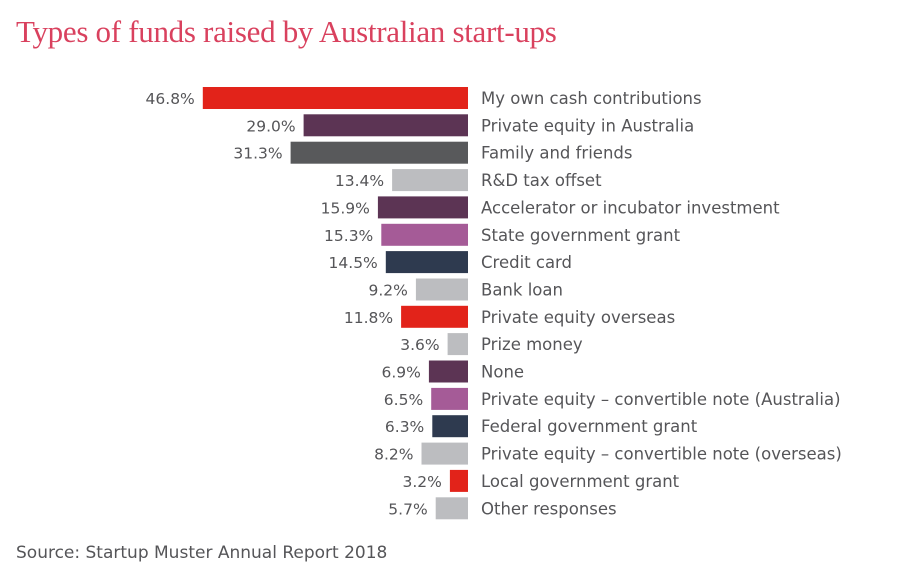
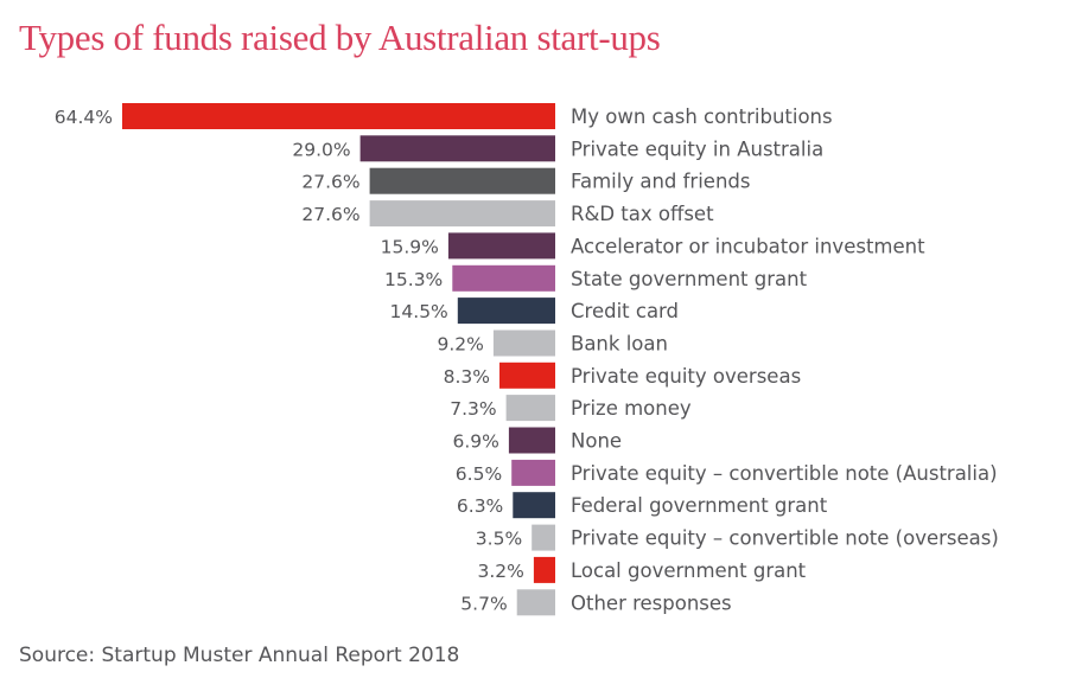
My own cash contributions: 46.8% -> 64.4%
Family and friends: 31.3% -> 27.6%
R&D tax offset: 13.4% -> 27.6%
Private equity overseas: 11.8% -> 8.3%
Prize money: 3.6% -> 7.3%
Private equity – convertible note (overseas): 8.2% -> 3.5%
